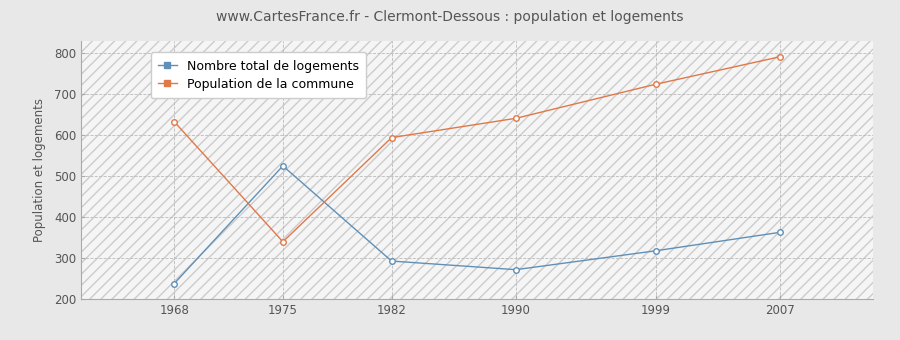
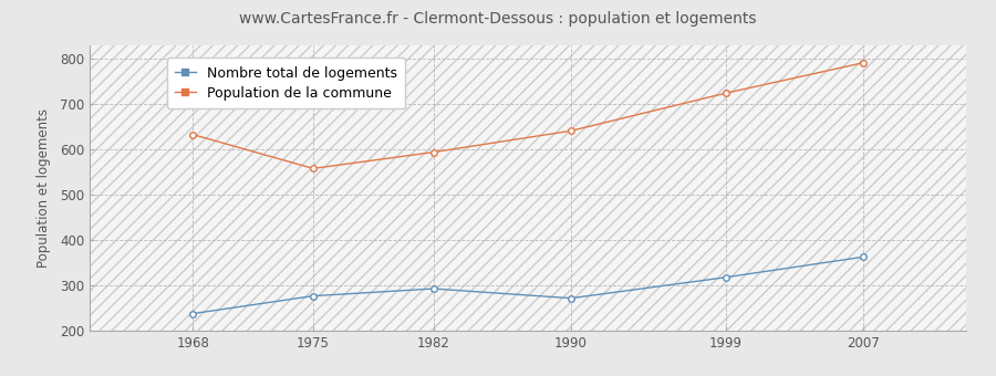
Nombre total de logements/1975: 525 -> 277
Population de la commune/1975: 340 -> 558
